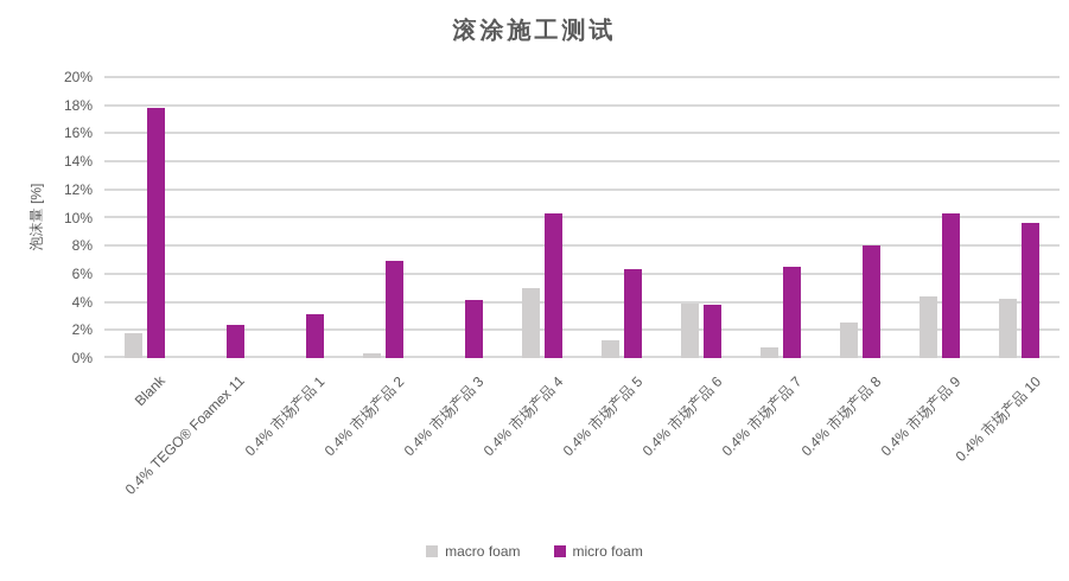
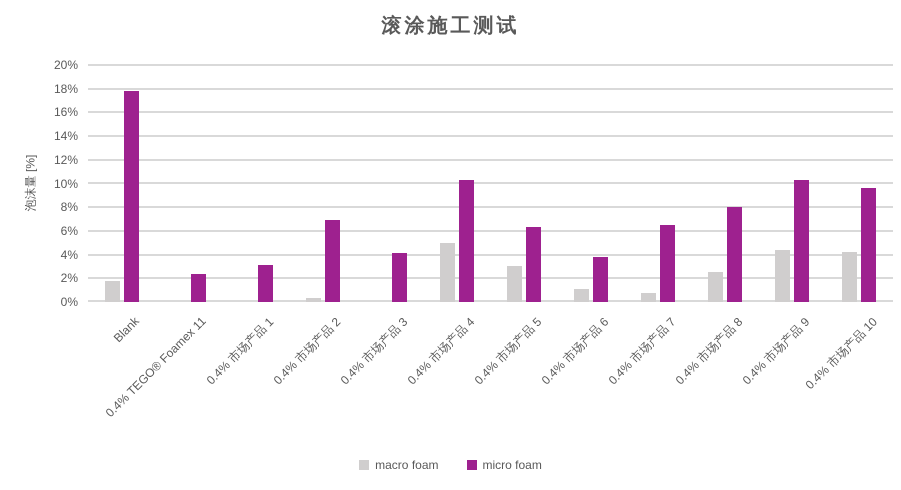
macro foam/0.4% 市场产品 5: 1.3% -> 3.0%
macro foam/0.4% 市场产品 6: 3.9% -> 1.1%
